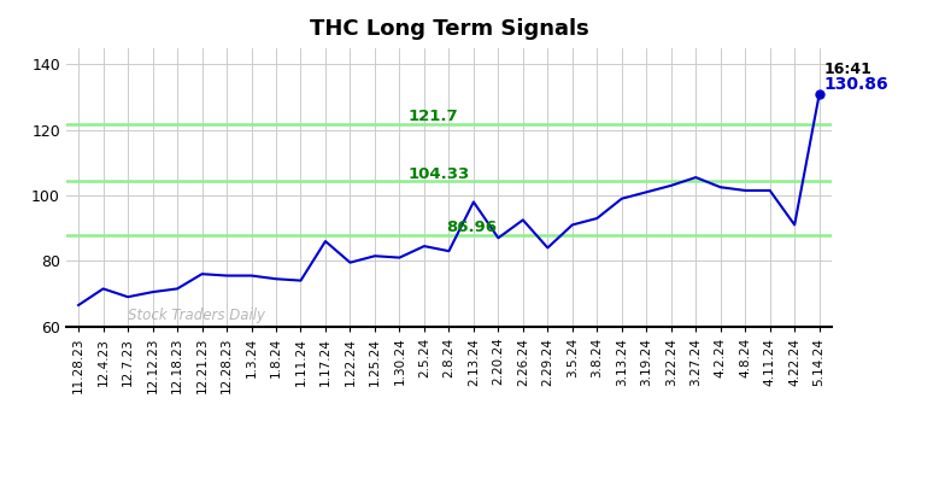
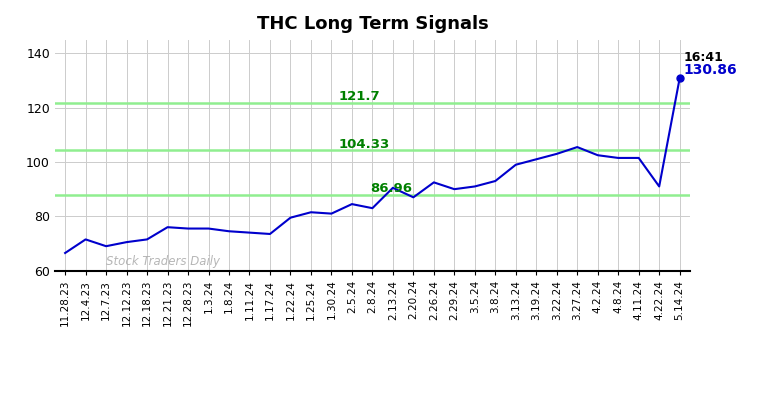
1.17.24: 86.0 -> 73.5
2.13.24: 98.0 -> 90.5
2.29.24: 84.0 -> 90.0
